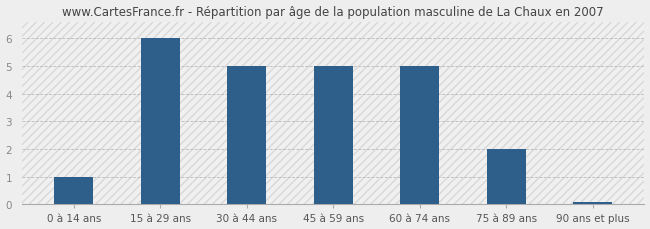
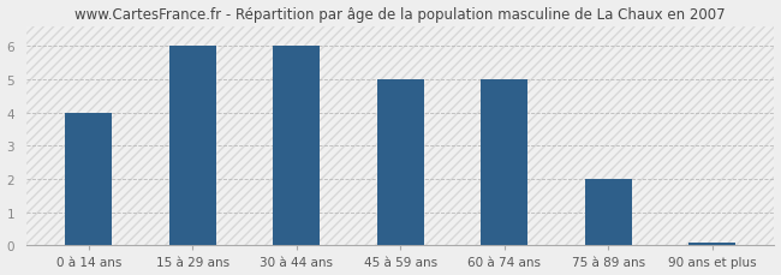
0 à 14 ans: 1.00 -> 4.00
30 à 44 ans: 5.00 -> 6.00
